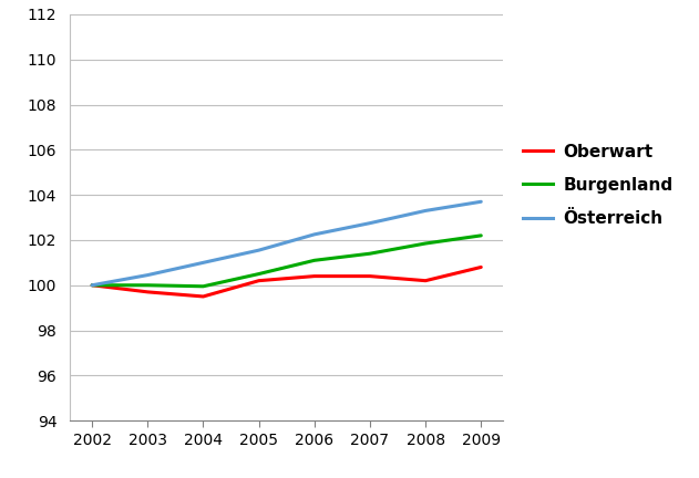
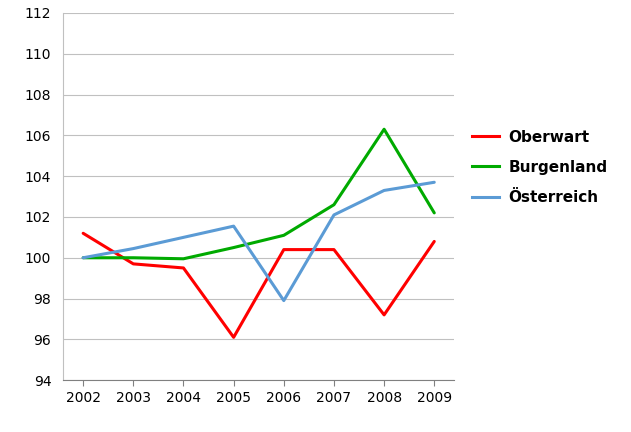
Oberwart/2002: 100.0 -> 101.2
Oberwart/2005: 100.2 -> 96.1
Österreich/2006: 102.25 -> 97.90
Burgenland/2007: 101.40 -> 102.60
Österreich/2007: 102.75 -> 102.10
Oberwart/2008: 100.2 -> 97.2
Burgenland/2008: 101.85 -> 106.30
